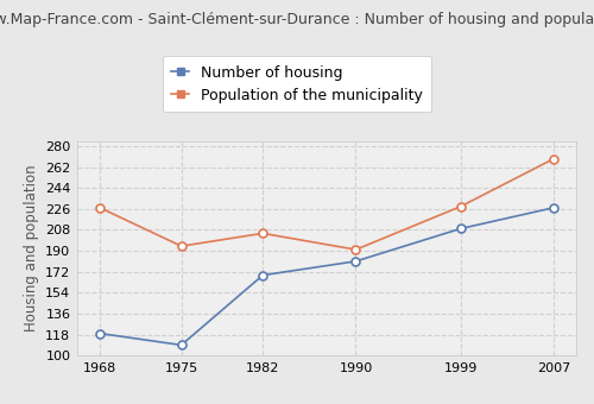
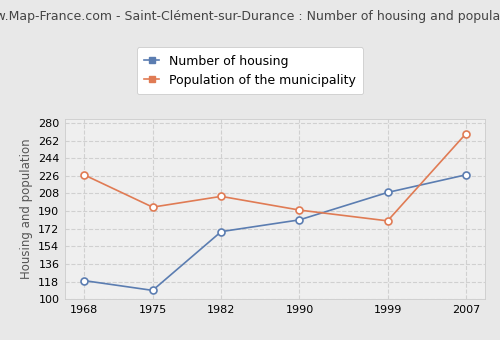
Population of the municipality/1999: 228 -> 180
